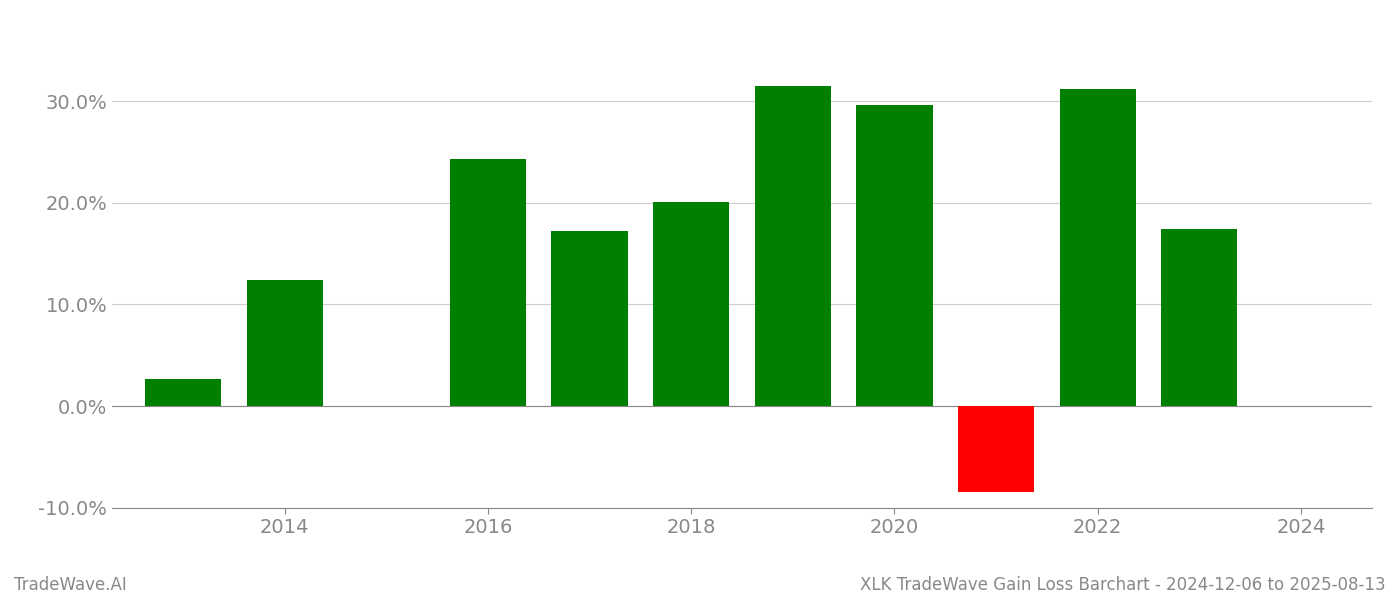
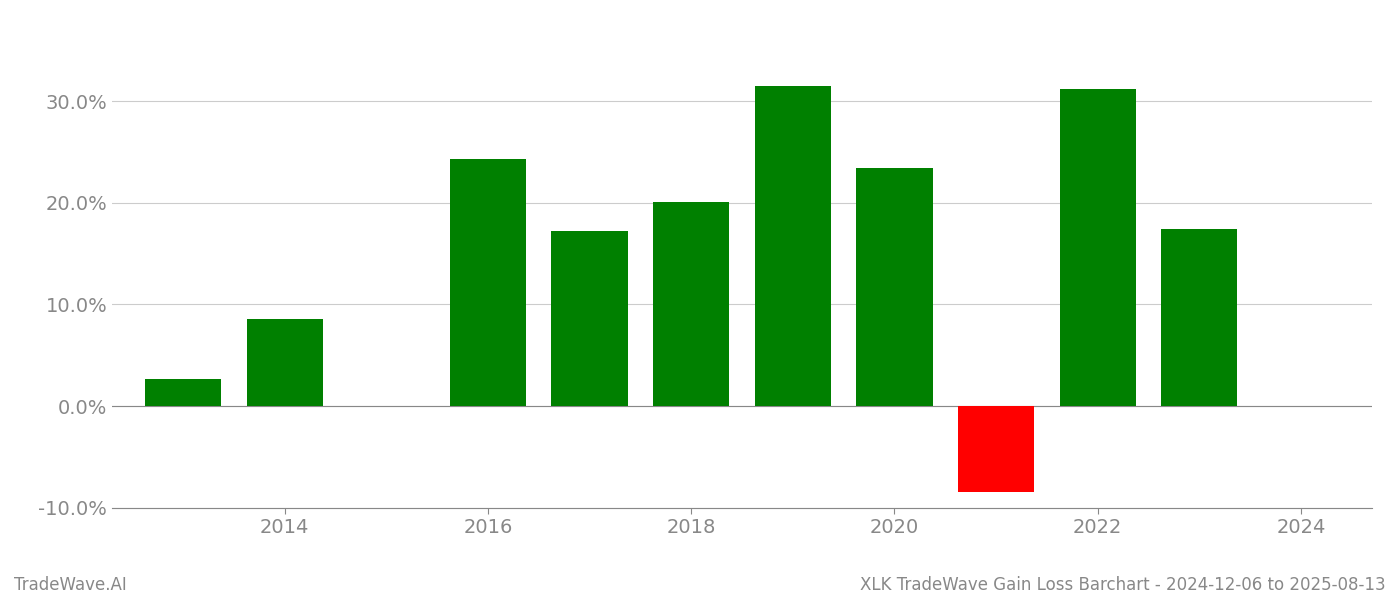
2014: 12.4% -> 8.6%
2020: 29.6% -> 23.4%
